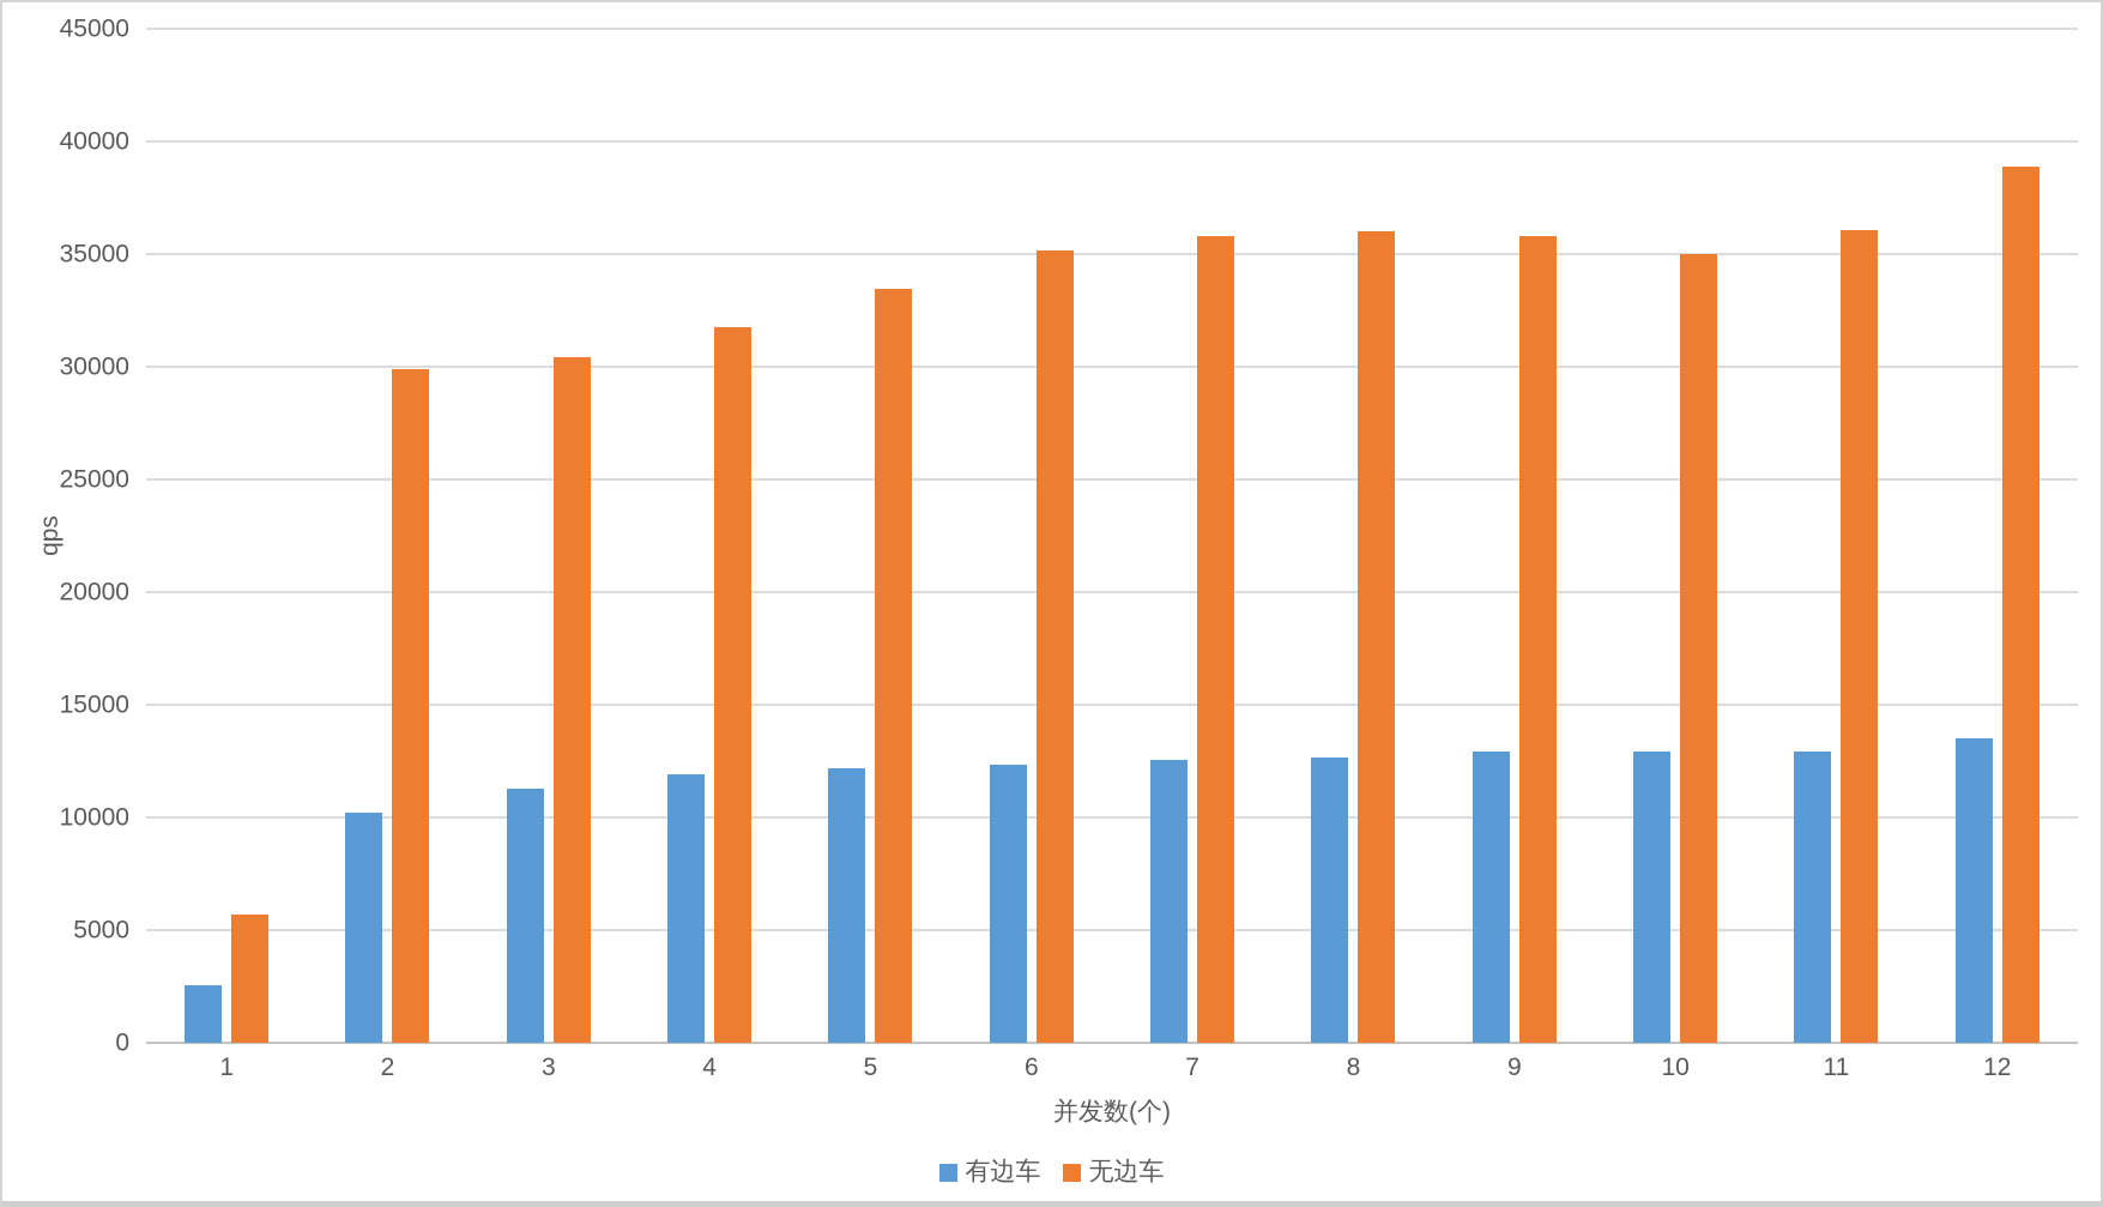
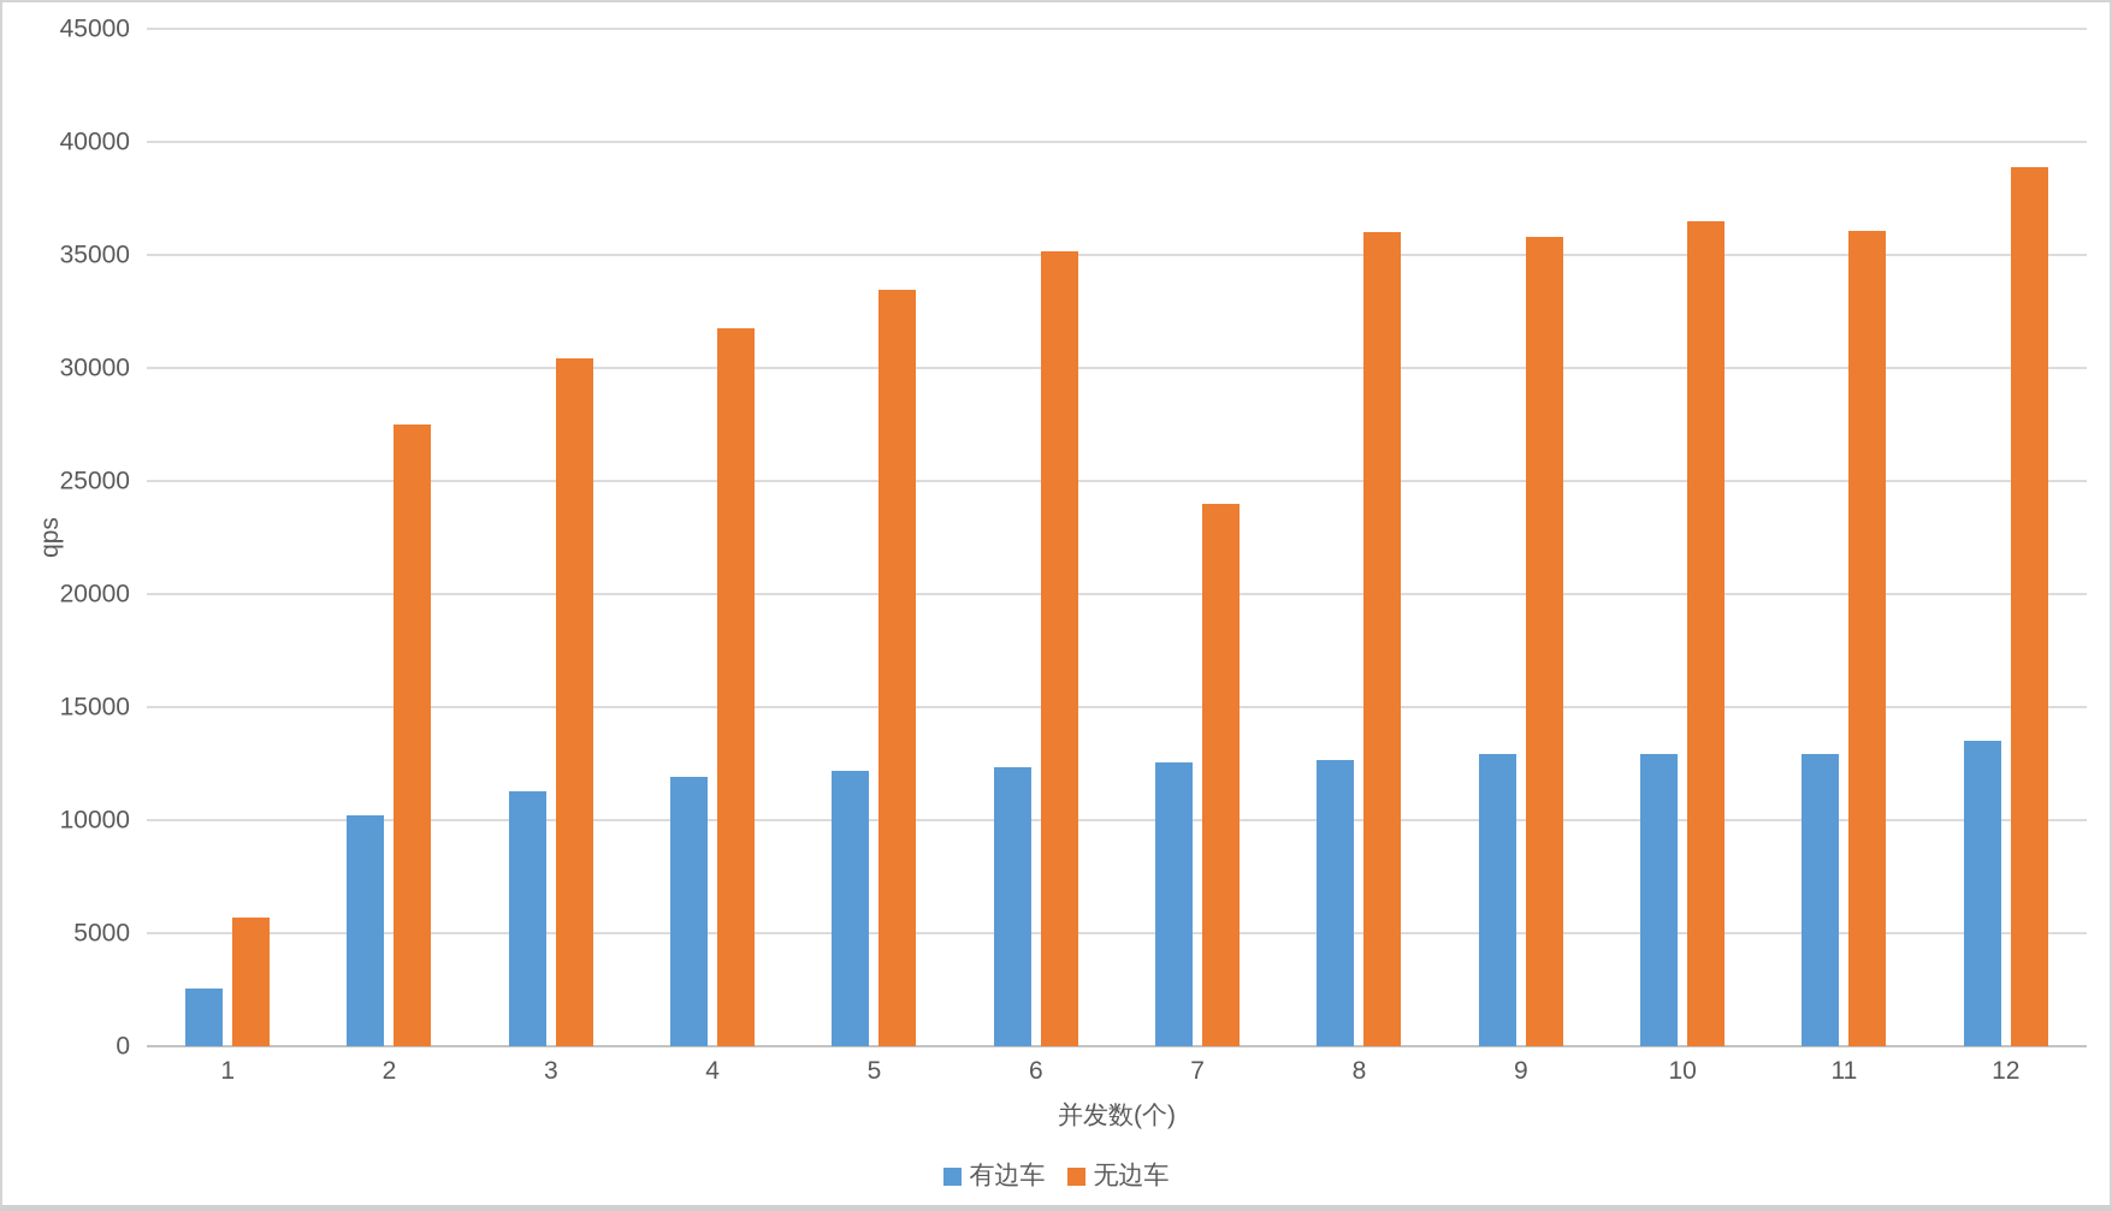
无边车/2: 29900 -> 27500
无边车/7: 35800 -> 24000
无边车/10: 35000 -> 36500
